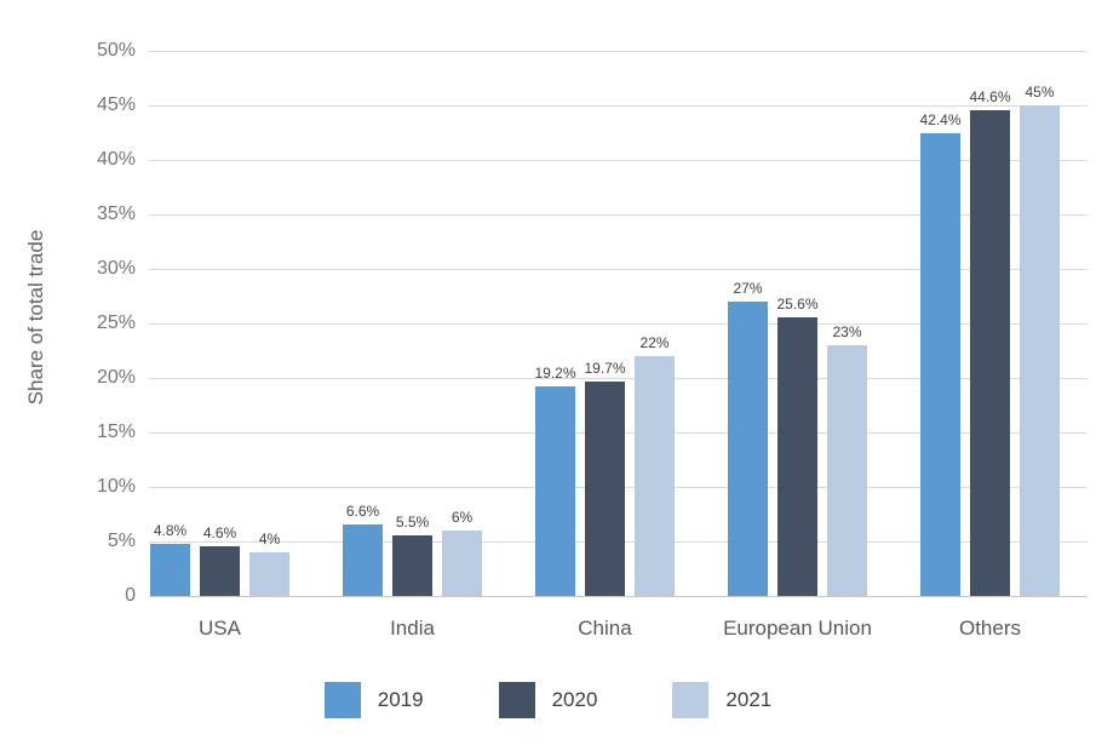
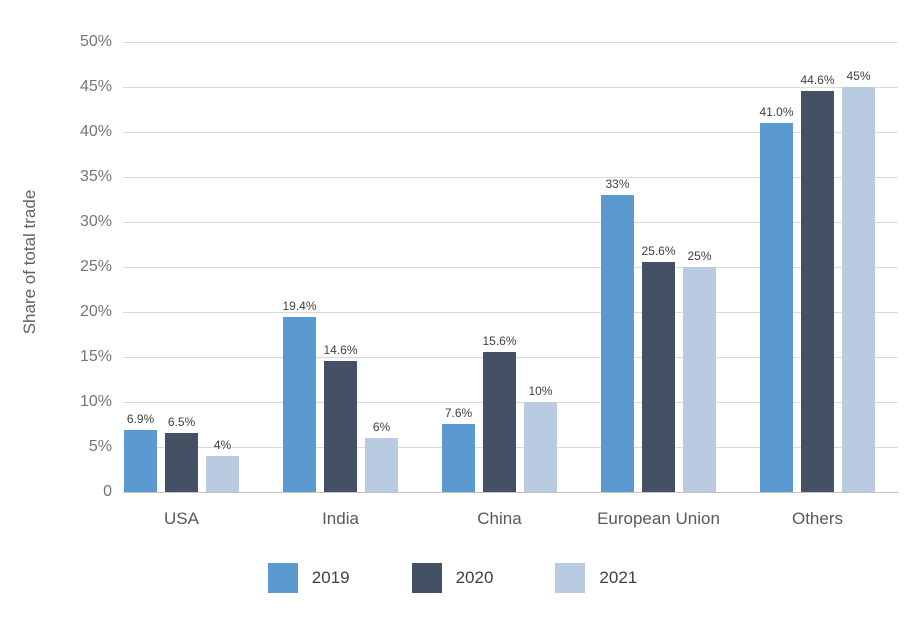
2019/USA: 4.8% -> 6.9%
2020/USA: 4.6% -> 6.5%
2019/India: 6.6% -> 19.4%
2020/India: 5.5% -> 14.6%
2019/China: 19.2% -> 7.6%
2020/China: 19.7% -> 15.6%
2021/China: 22% -> 10%
2019/European Union: 27% -> 33%
2021/European Union: 23% -> 25%
2019/Others: 42.4% -> 41.0%
